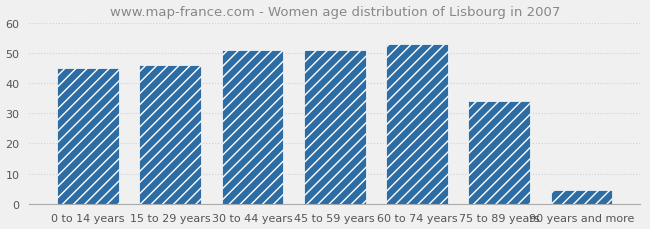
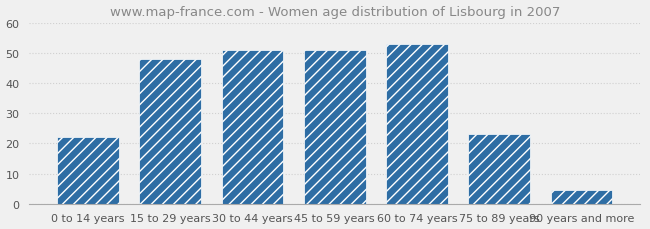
0 to 14 years: 45.0 -> 22.0
15 to 29 years: 46.0 -> 48.0
75 to 89 years: 34.0 -> 23.0
